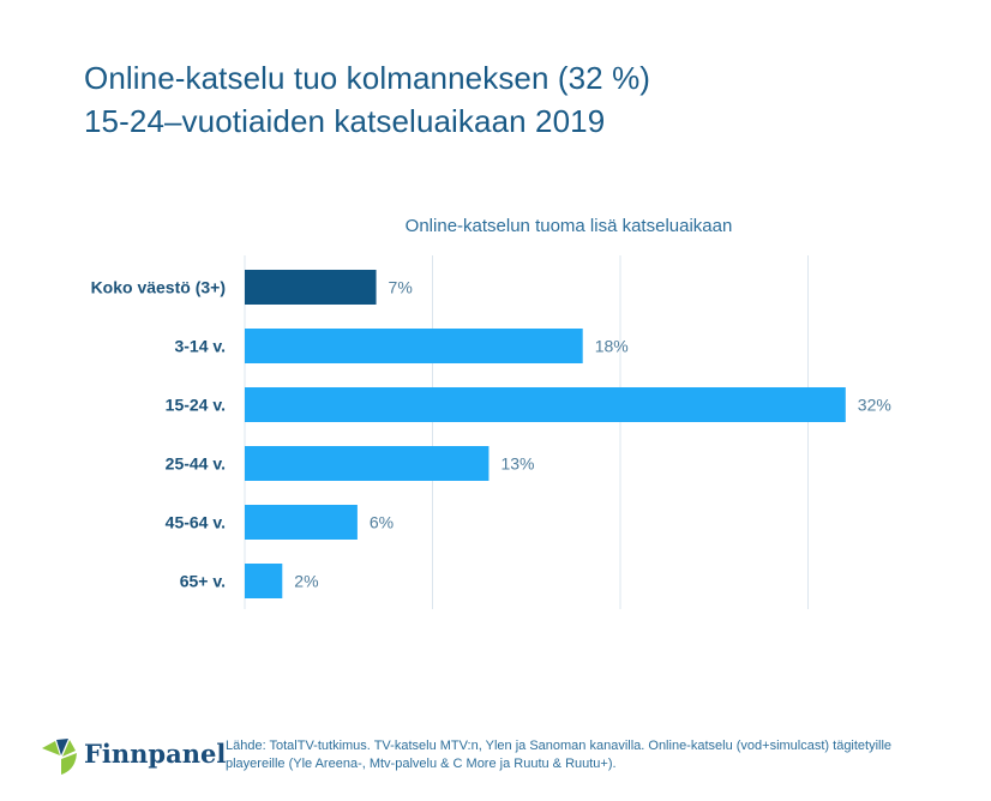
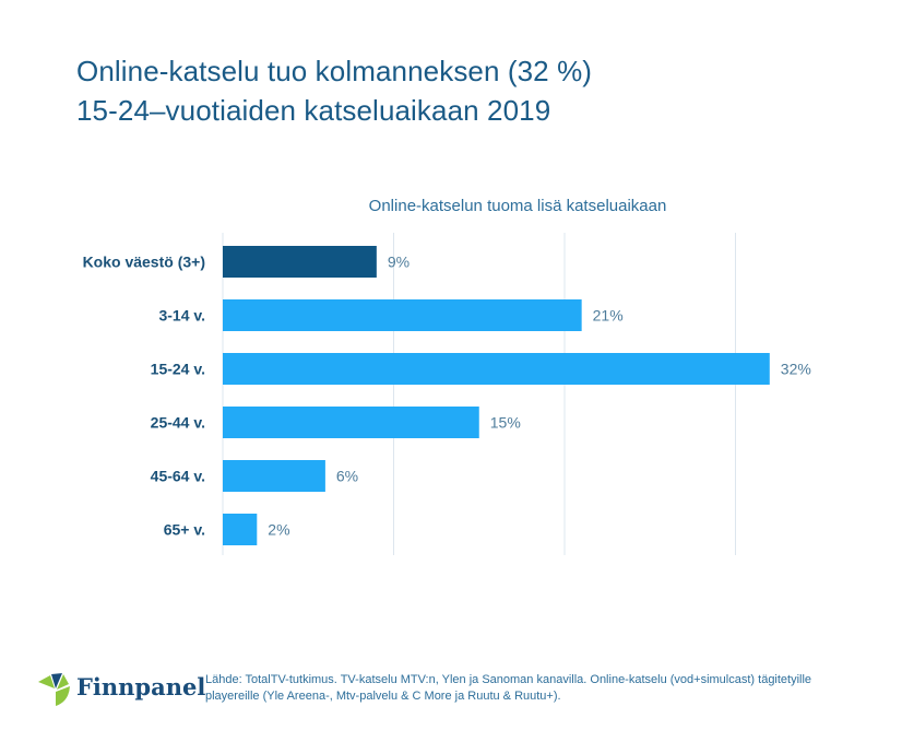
Koko väestö (3+): 7% -> 9%
3-14 v.: 18% -> 21%
25-44 v.: 13% -> 15%
